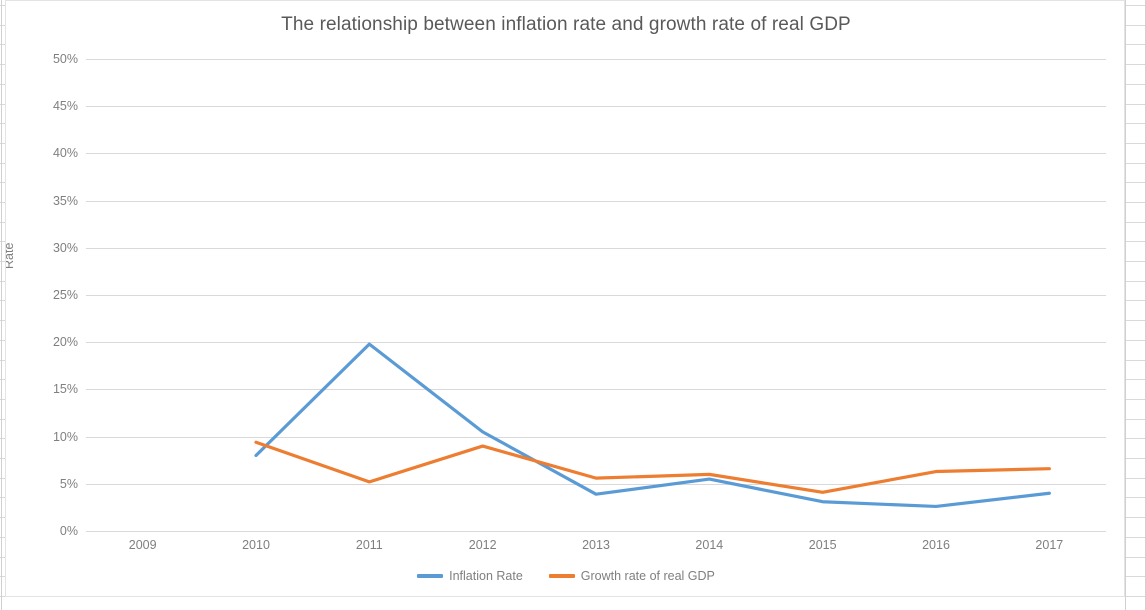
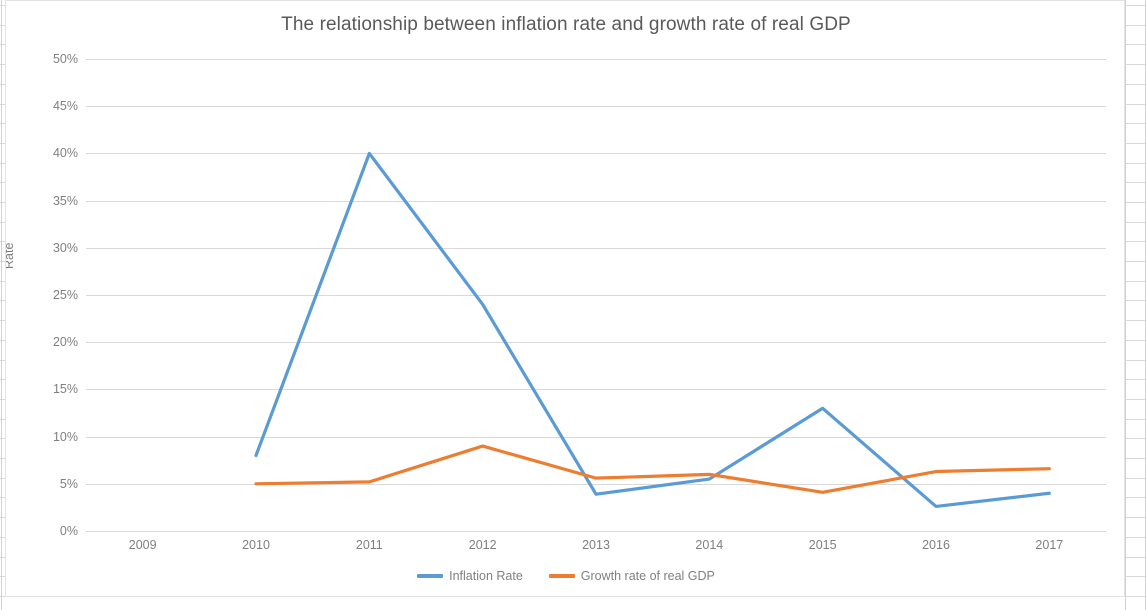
Growth rate of real GDP/2010: 9% -> 5%
Inflation Rate/2011: 20% -> 40%
Inflation Rate/2012: 10% -> 24%
Inflation Rate/2015: 3% -> 13%
